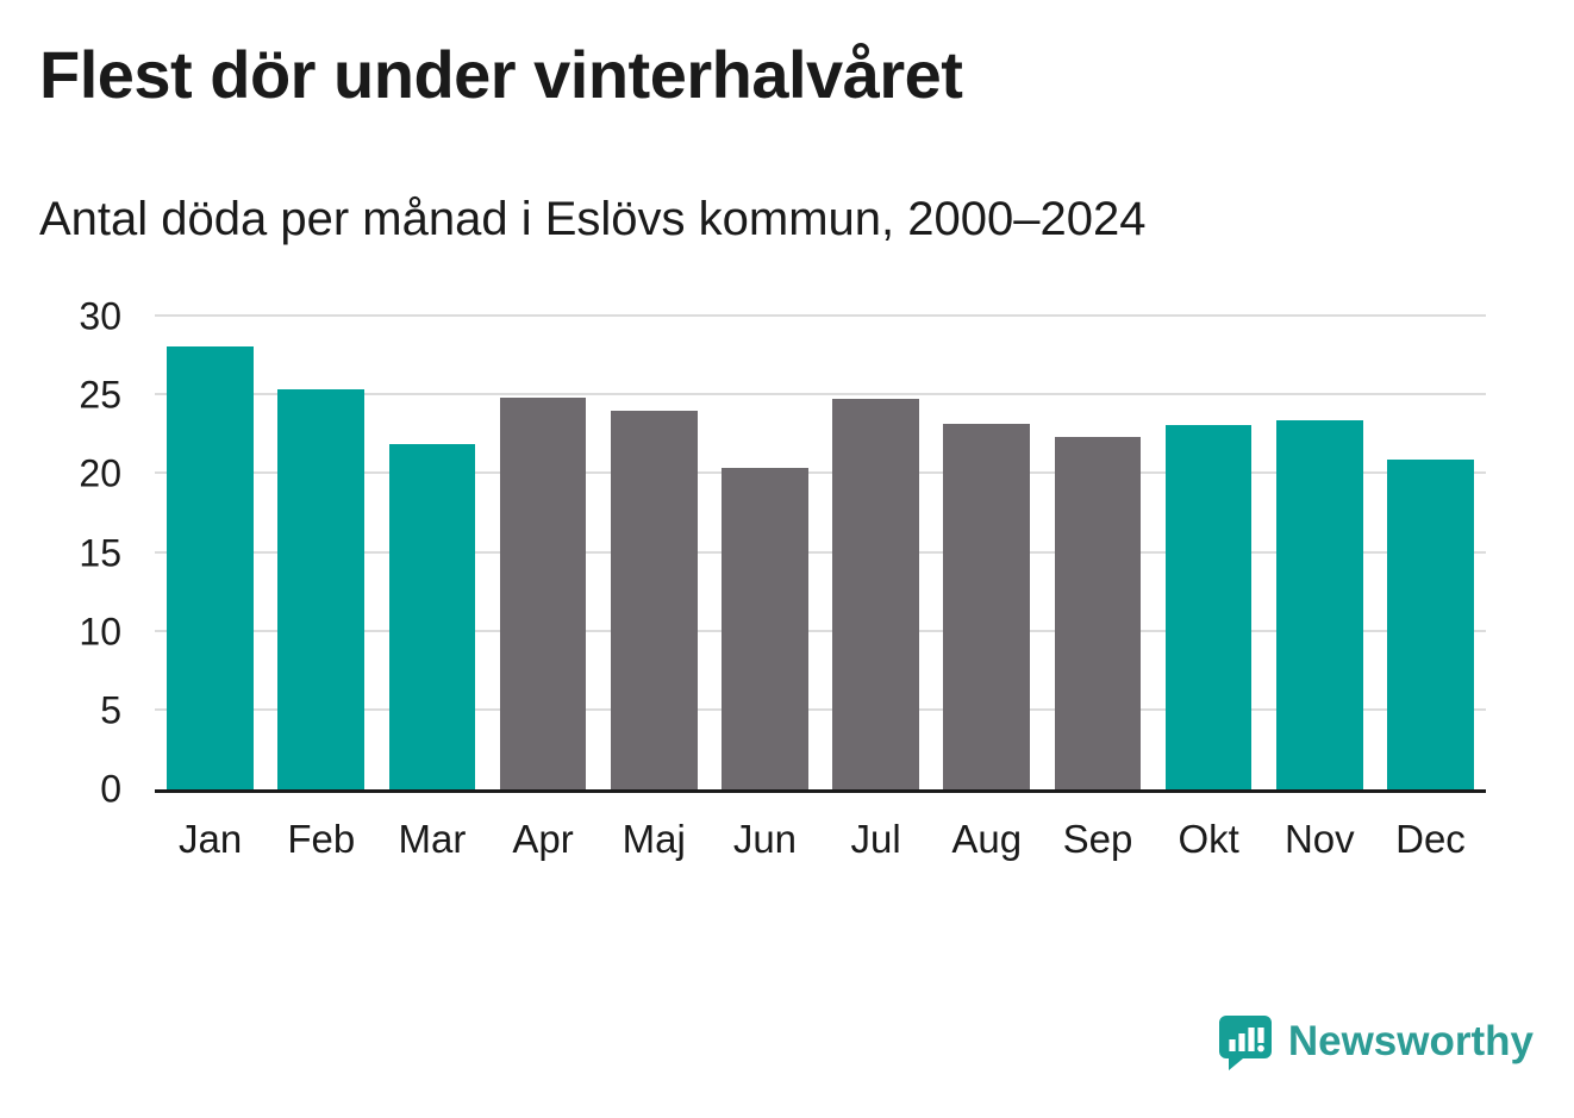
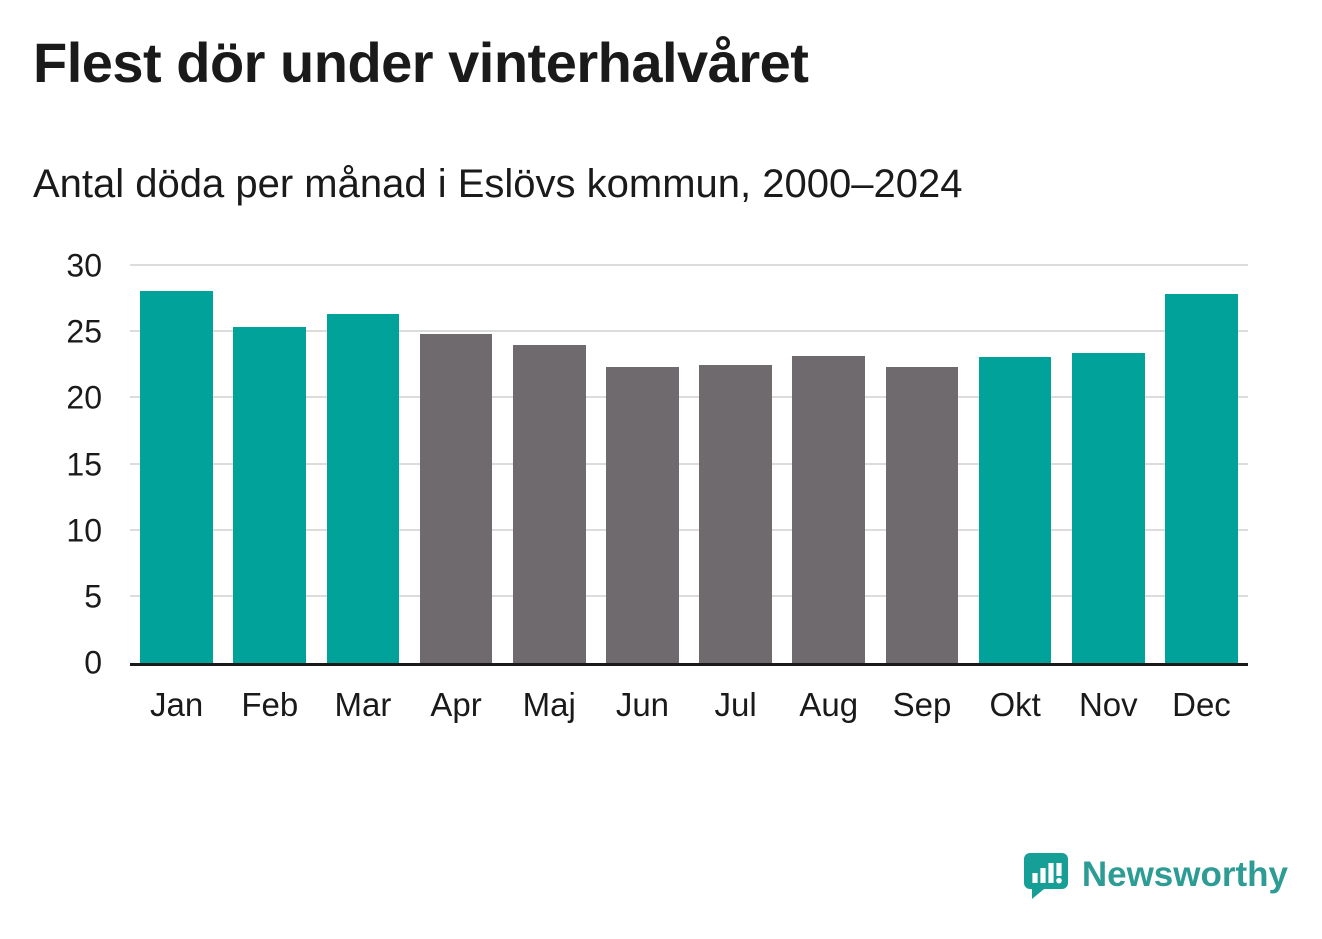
Mar: 21.9 -> 26.4
Jun: 20.4 -> 22.4
Jul: 24.8 -> 22.5
Dec: 20.9 -> 27.9
